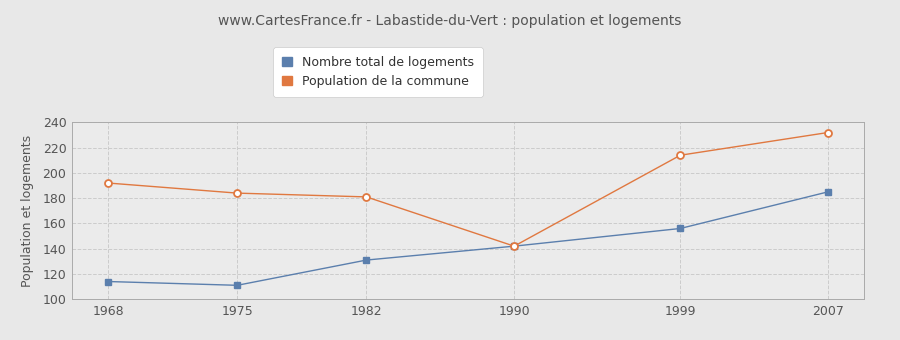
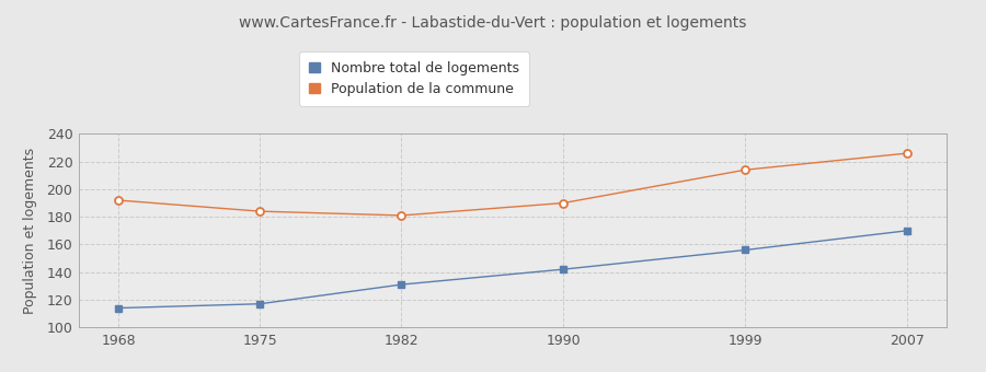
Nombre total de logements/1975: 111 -> 117
Population de la commune/1990: 142 -> 190
Nombre total de logements/2007: 185 -> 170
Population de la commune/2007: 232 -> 226
